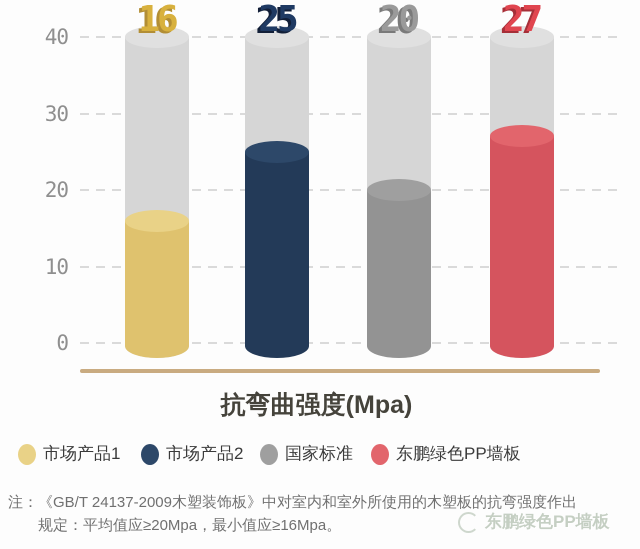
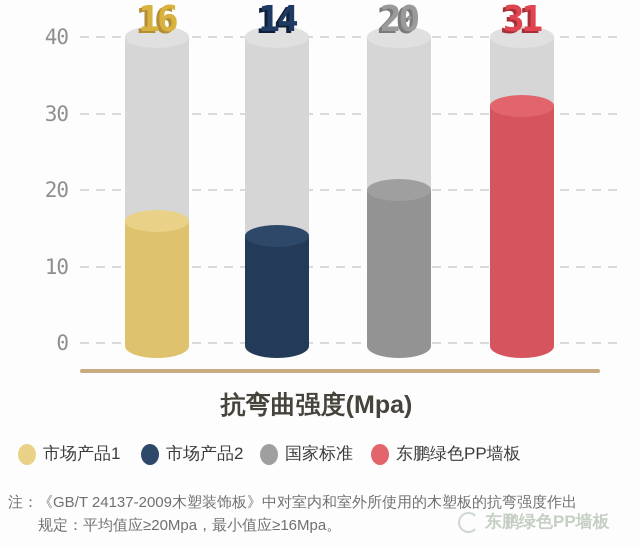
市场产品2: 25 -> 14
东鹏绿色PP墙板: 27 -> 31
